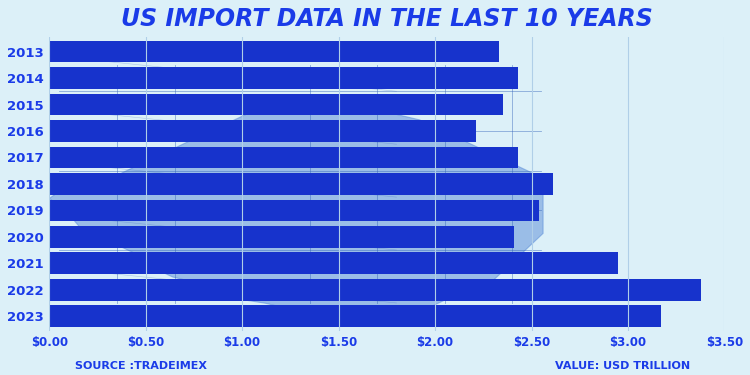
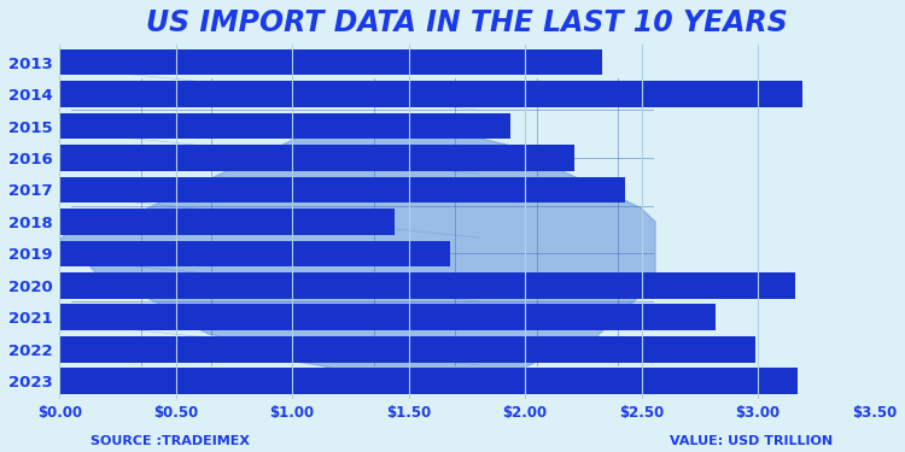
2014: $2.43 -> $3.19
2015: $2.35 -> $1.94
2018: $2.61 -> $1.44
2019: $2.54 -> $1.68
2020: $2.41 -> $3.16
2021: $2.95 -> $2.82
2022: $3.38 -> $2.99
